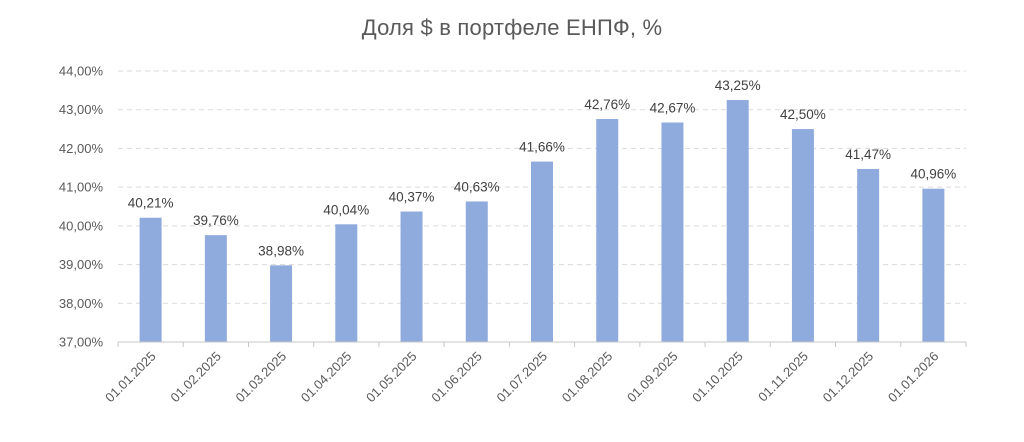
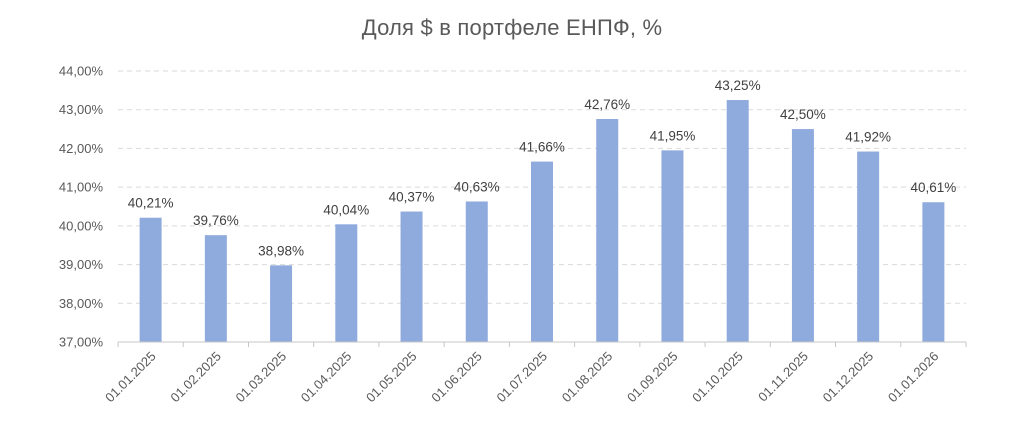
01.09.2025: 42,67% -> 41,95%
01.12.2025: 41,47% -> 41,92%
01.01.2026: 40,96% -> 40,61%
